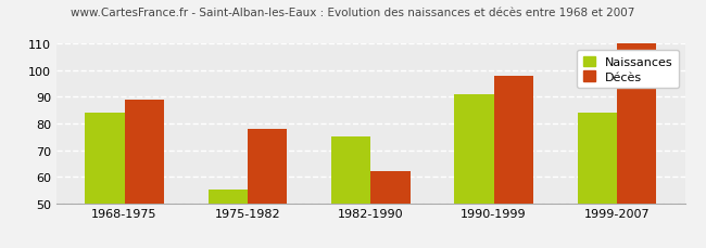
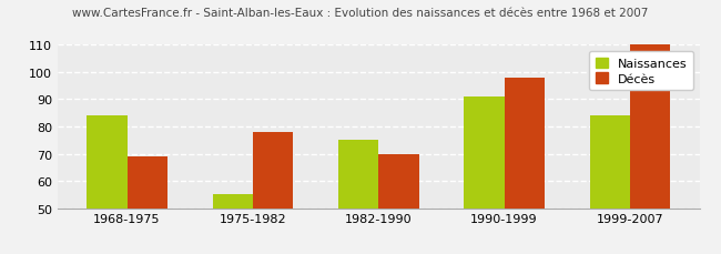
Décès/1968-1975: 89 -> 69
Décès/1982-1990: 62 -> 70
